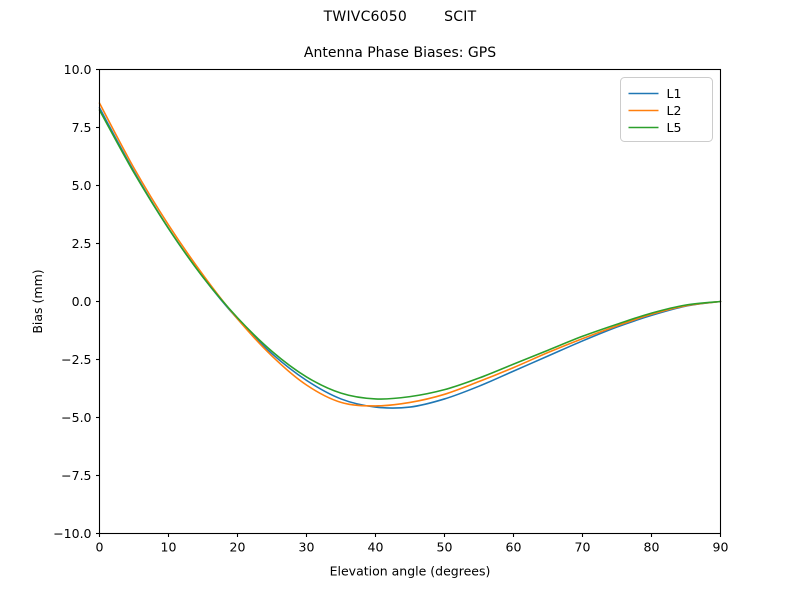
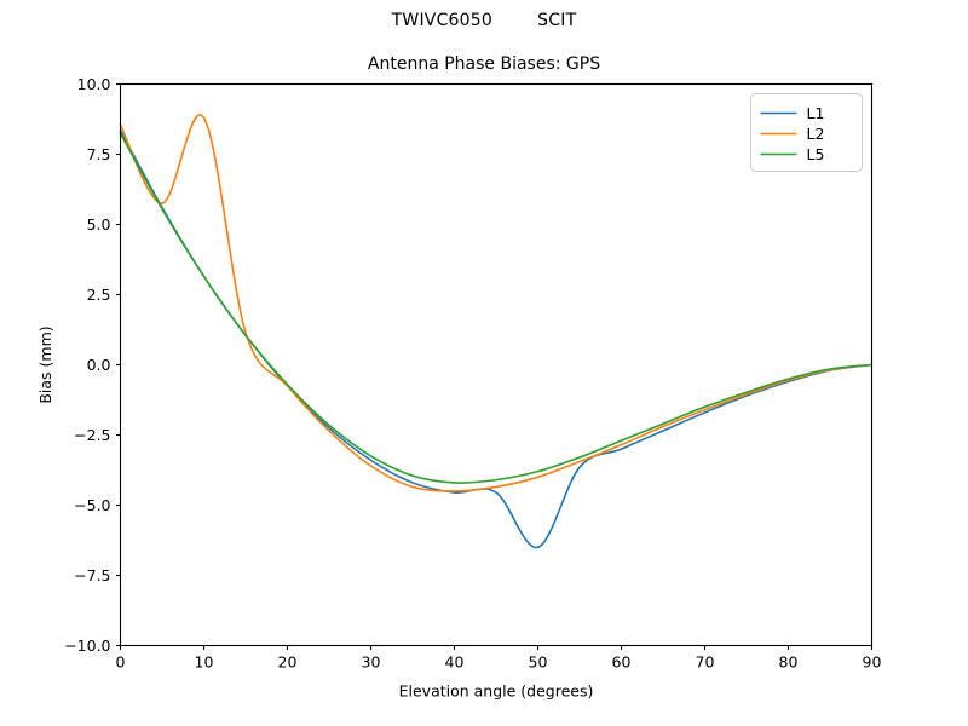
L2/10: 3.3 -> 8.8
L1/50: -4.2 -> -6.5
